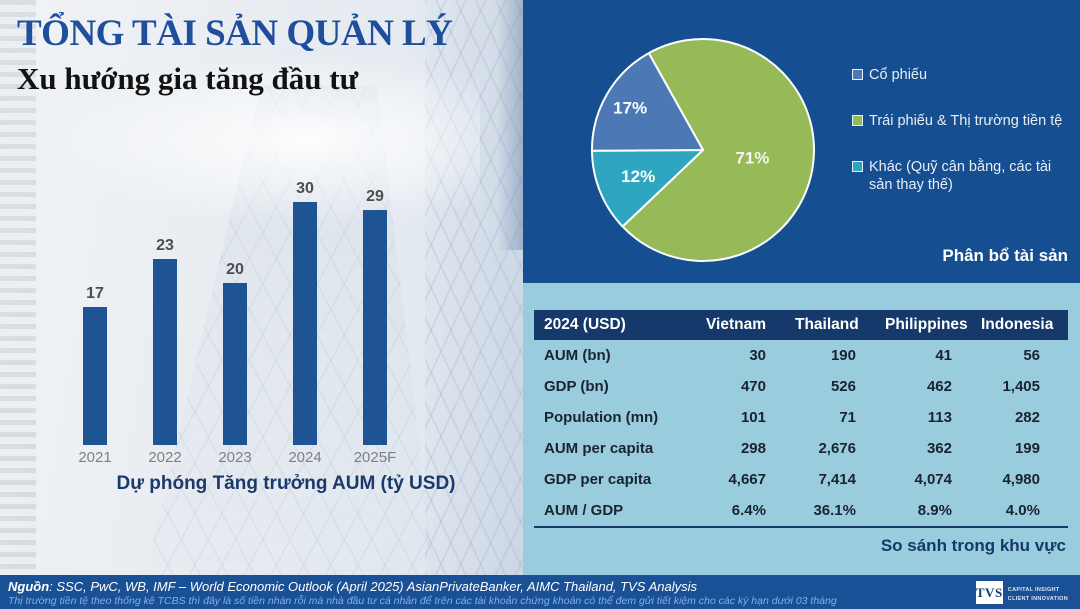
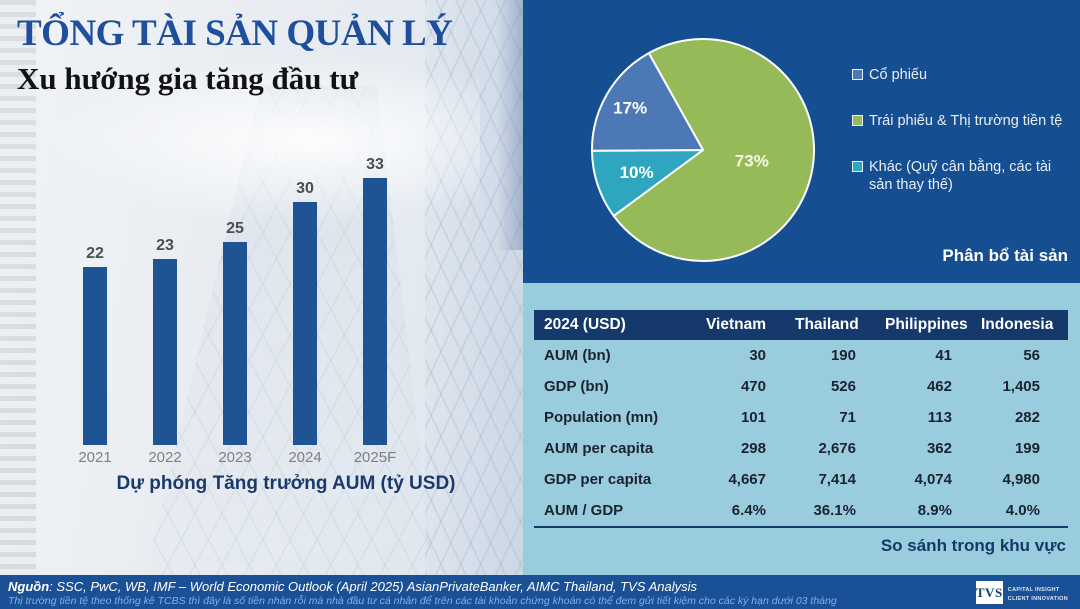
Dự phóng Tăng trưởng AUM (tỷ USD)/2021: 17 -> 22
Dự phóng Tăng trưởng AUM (tỷ USD)/2023: 20 -> 25
Dự phóng Tăng trưởng AUM (tỷ USD)/2025F: 29 -> 33
Phân bổ tài sản/Trái phiếu & Thị trường tiền tệ: 71% -> 73%
Phân bổ tài sản/Khác (Quỹ cân bằng, các tài sản thay thế): 12% -> 10%
